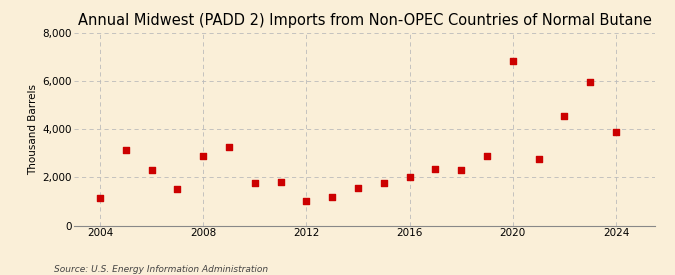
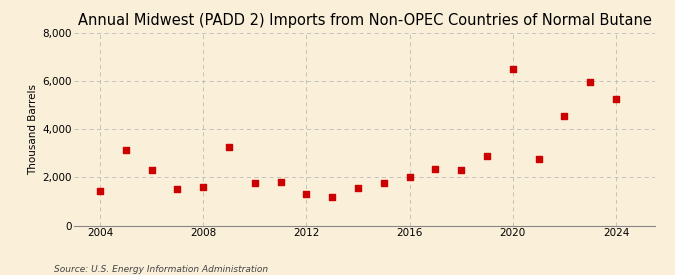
2004: 1,150 -> 1,450
2008: 2,900 -> 1,600
2012: 1,000 -> 1,300
2020: 6,850 -> 6,500
2024: 3,900 -> 5,250
